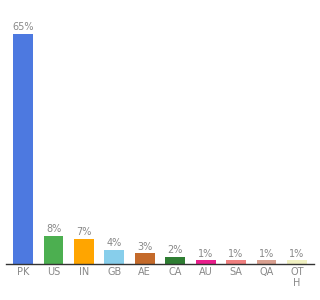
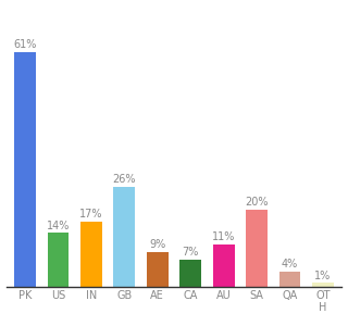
PK: 65% -> 61%
US: 8% -> 14%
IN: 7% -> 17%
GB: 4% -> 26%
AE: 3% -> 9%
CA: 2% -> 7%
AU: 1% -> 11%
SA: 1% -> 20%
QA: 1% -> 4%
